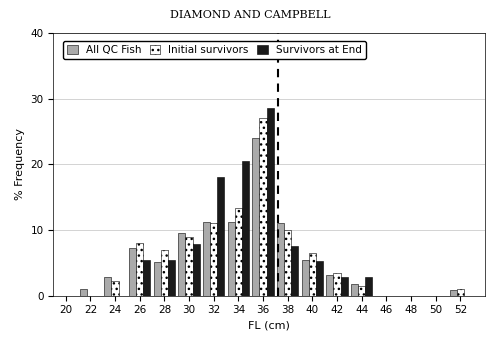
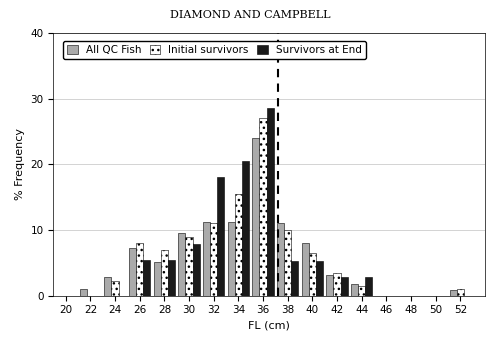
Initial survivors/34: 13.4 -> 15.5
Survivors at End/38: 7.6 -> 5.3
All QC Fish/40: 5.4 -> 8.0
